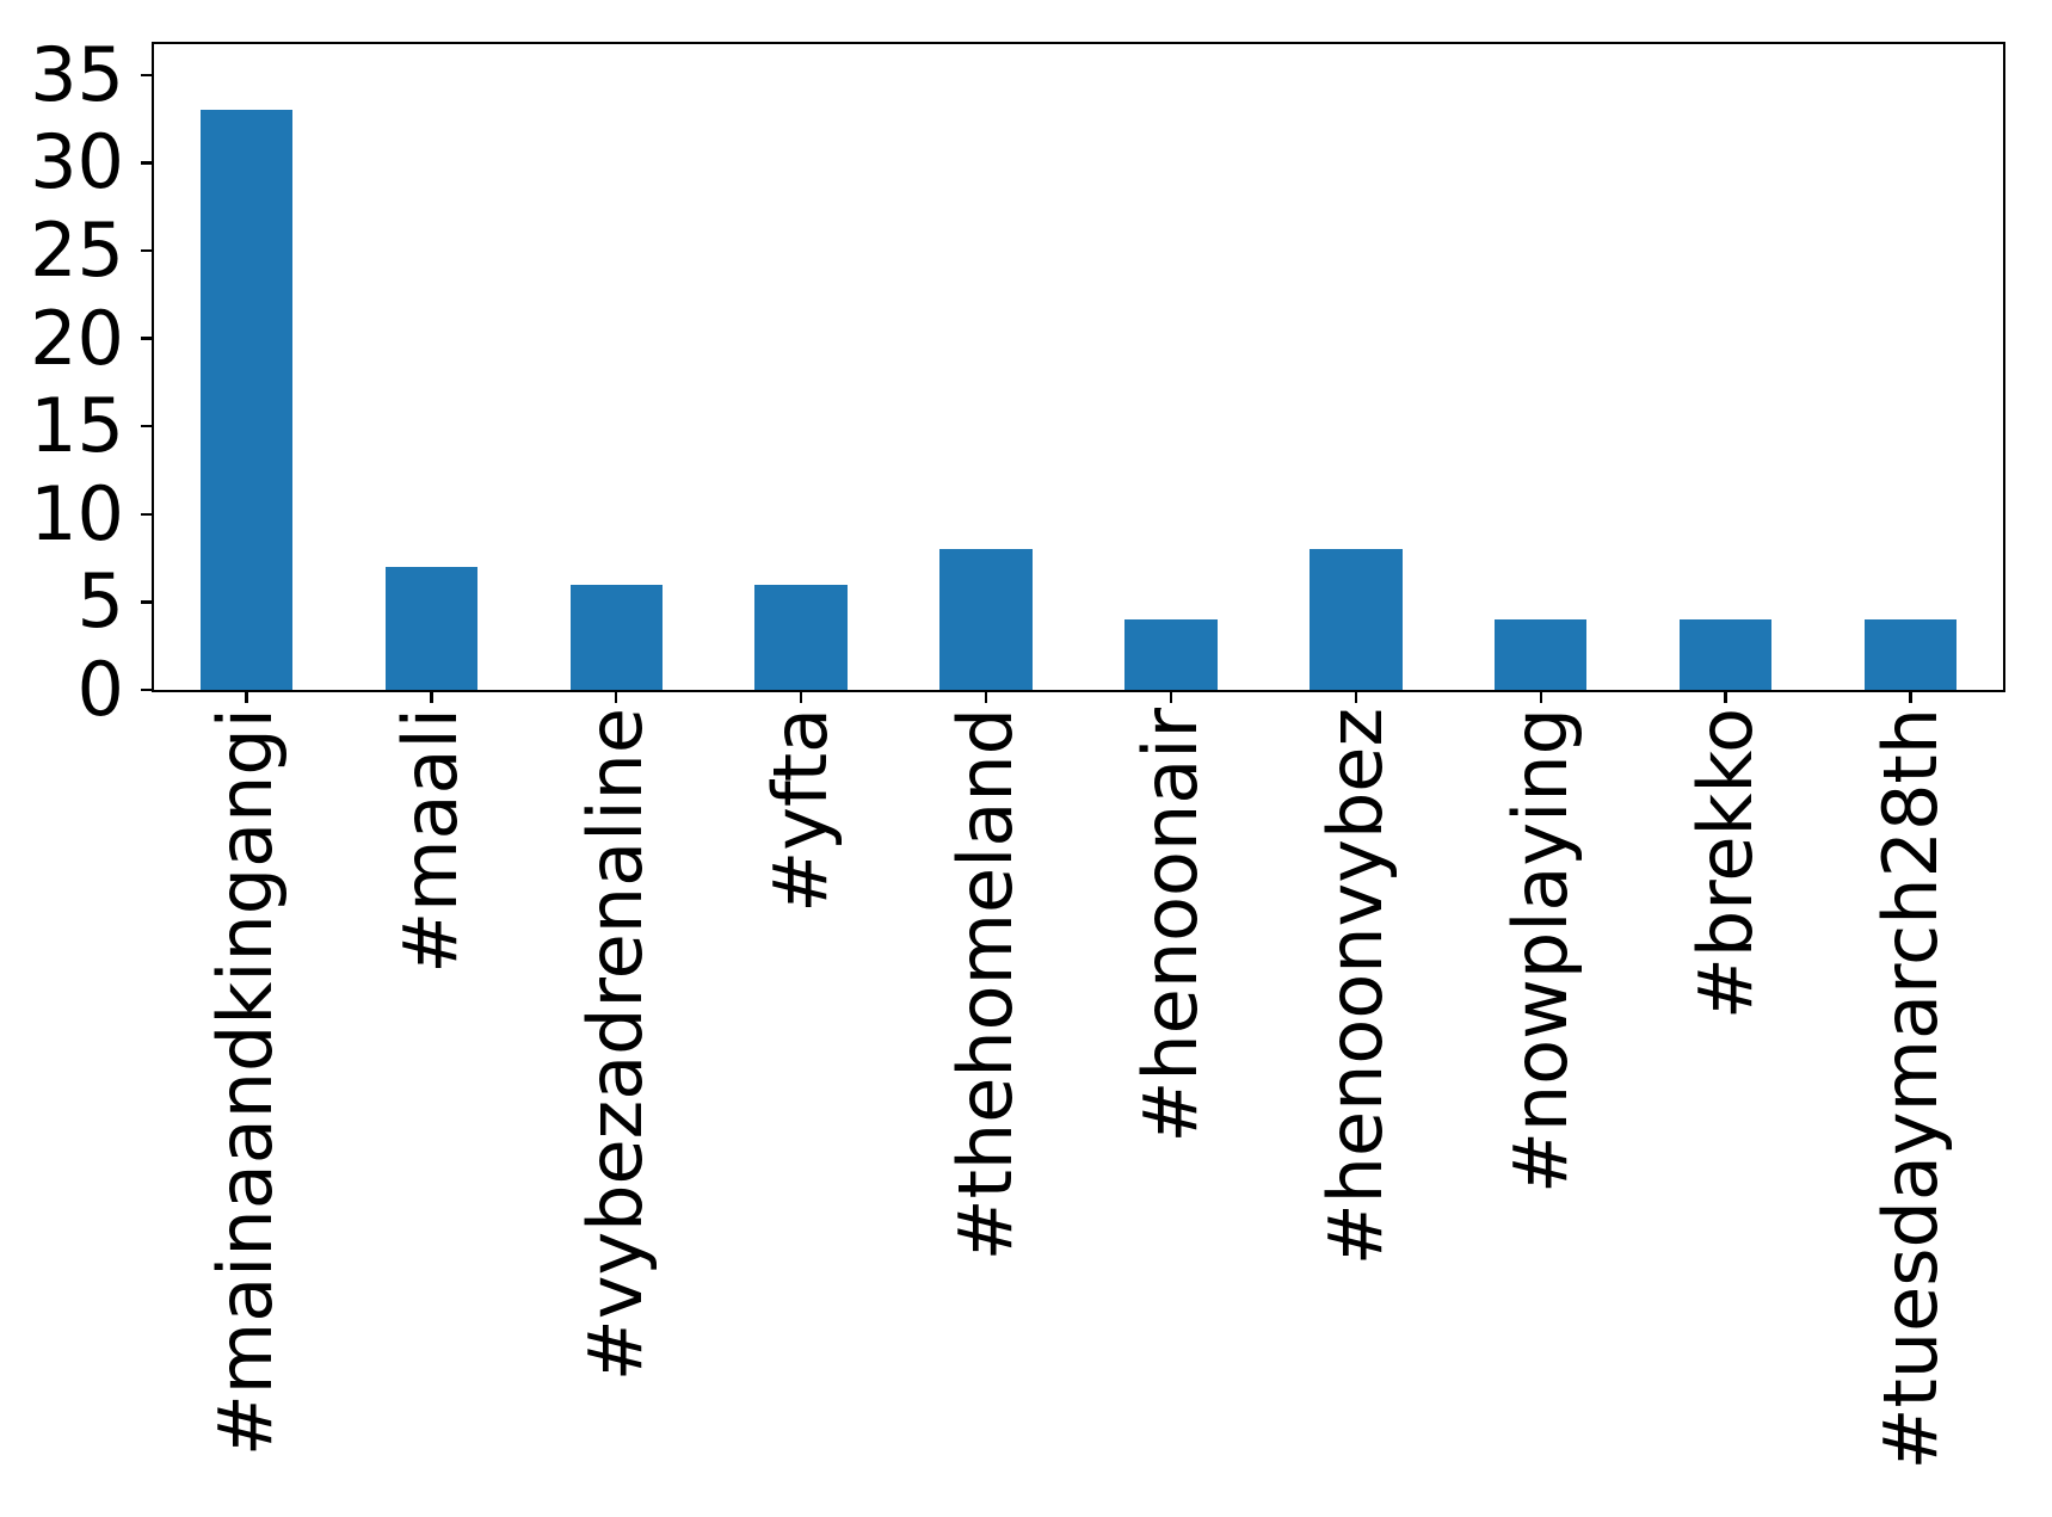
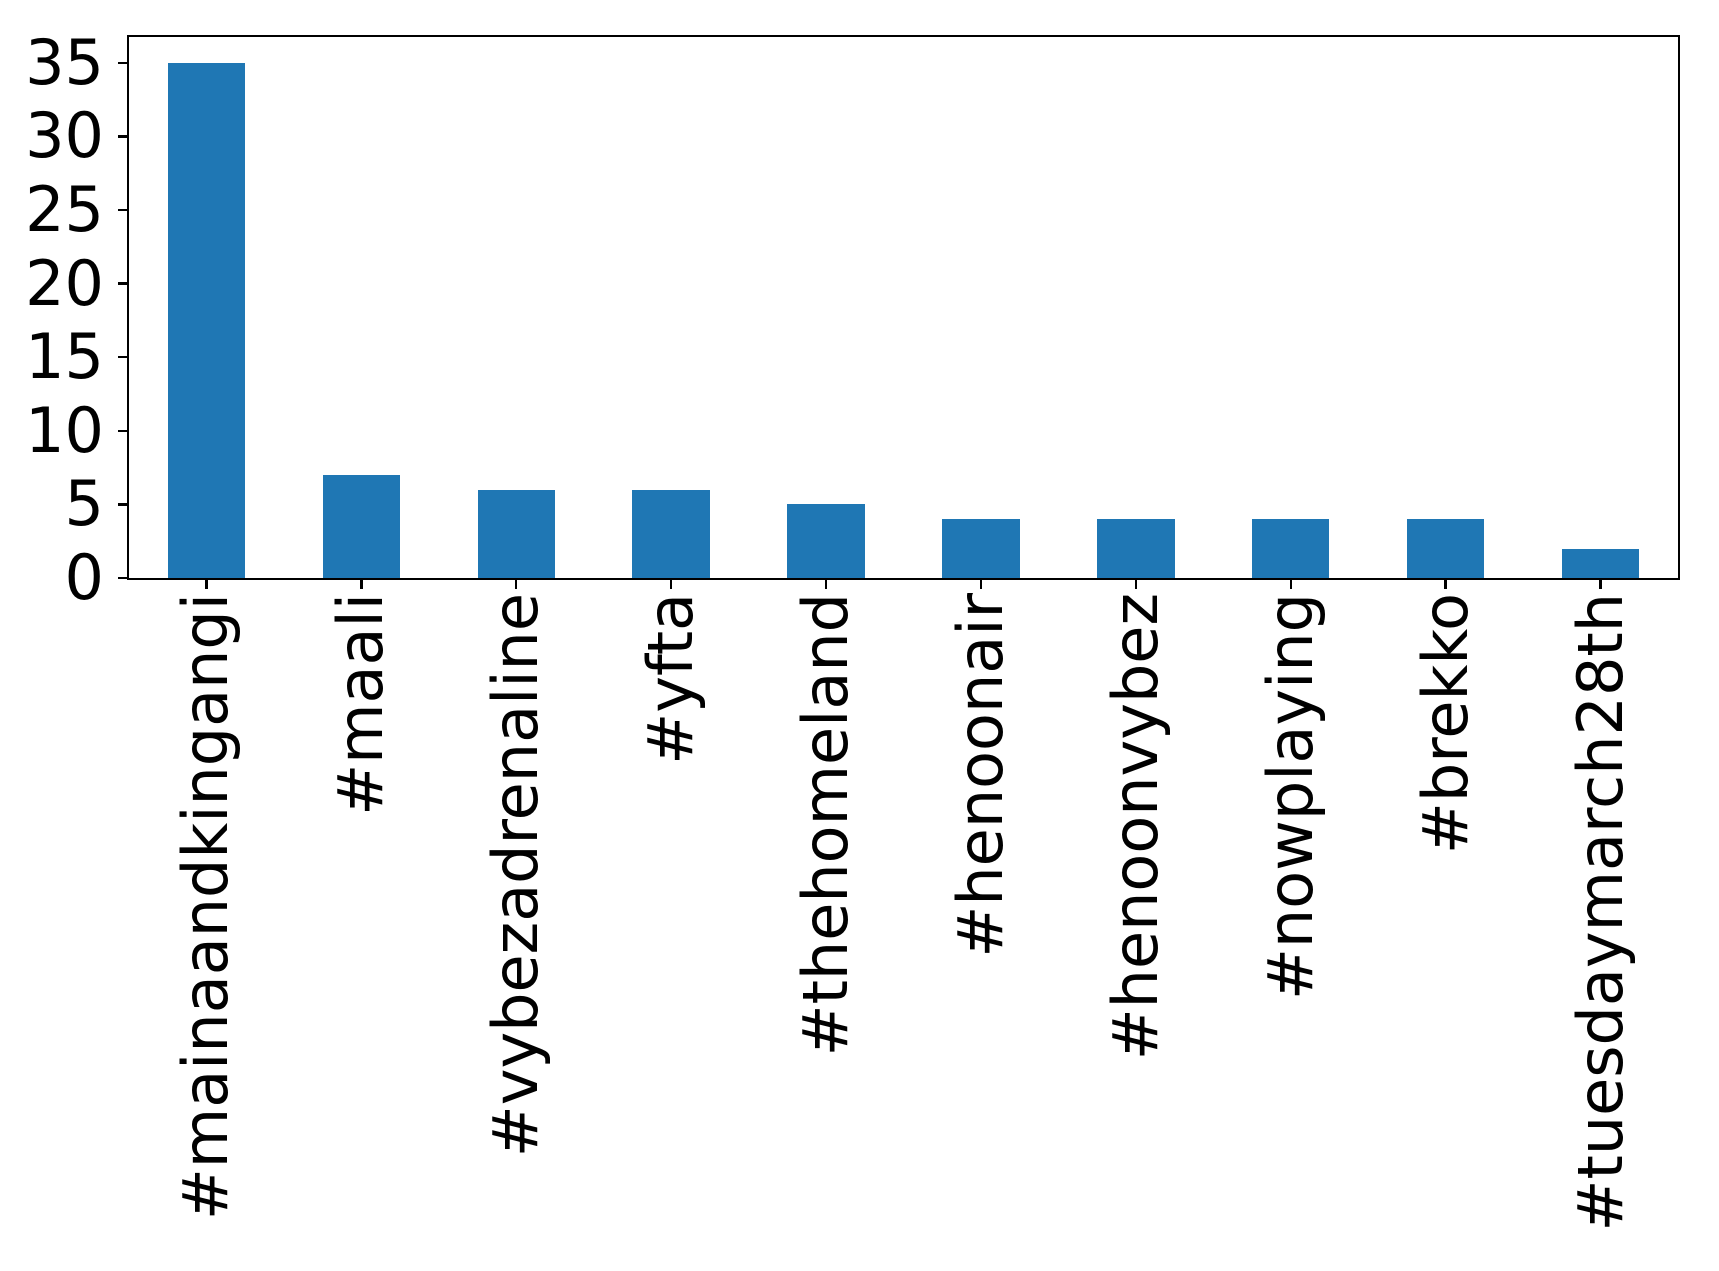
#mainaandkingangi: 33 -> 35
#thehomeland: 8 -> 5
#henoonvybez: 8 -> 4
#tuesdaymarch28th: 4 -> 2
